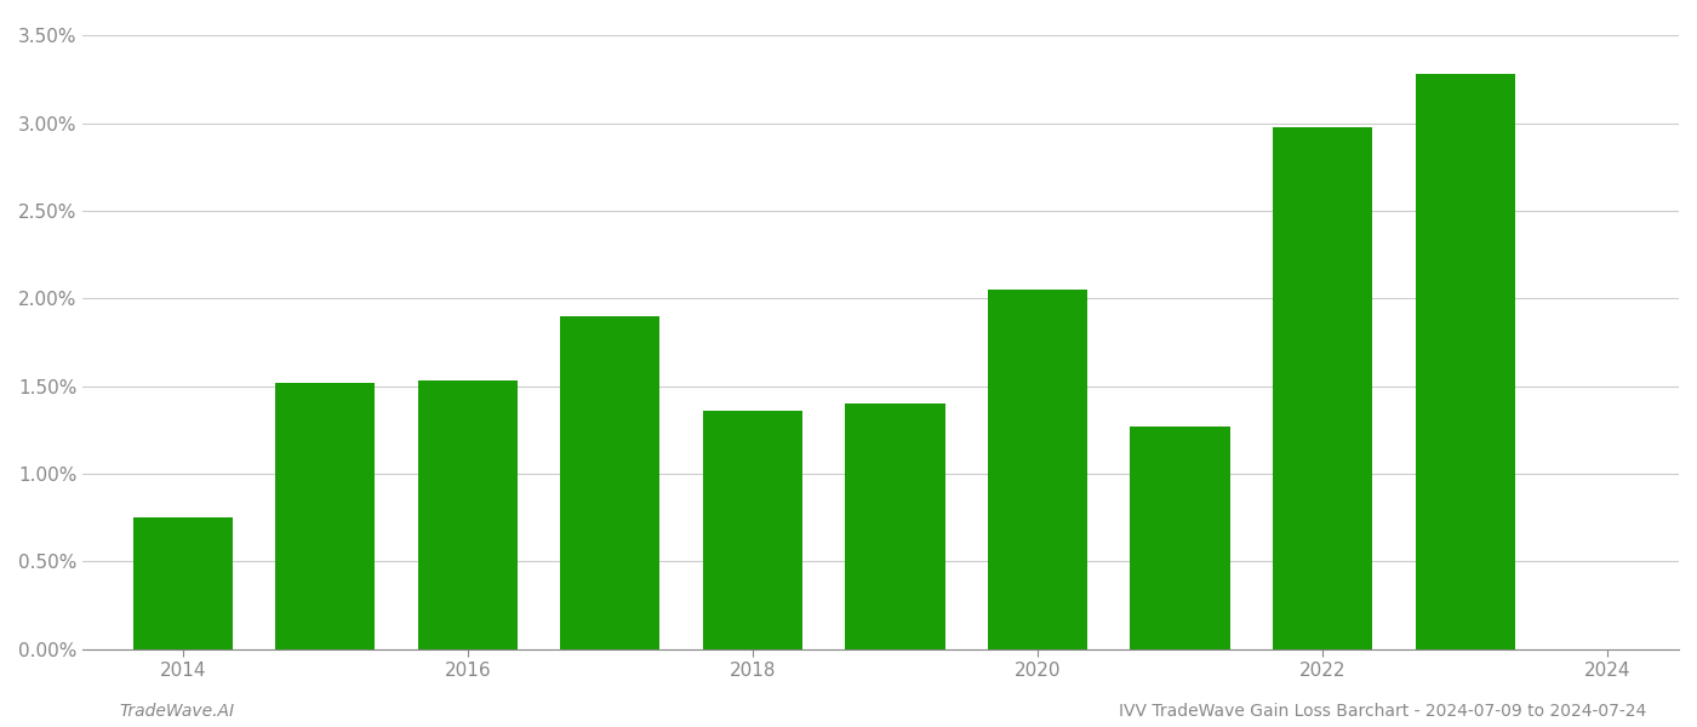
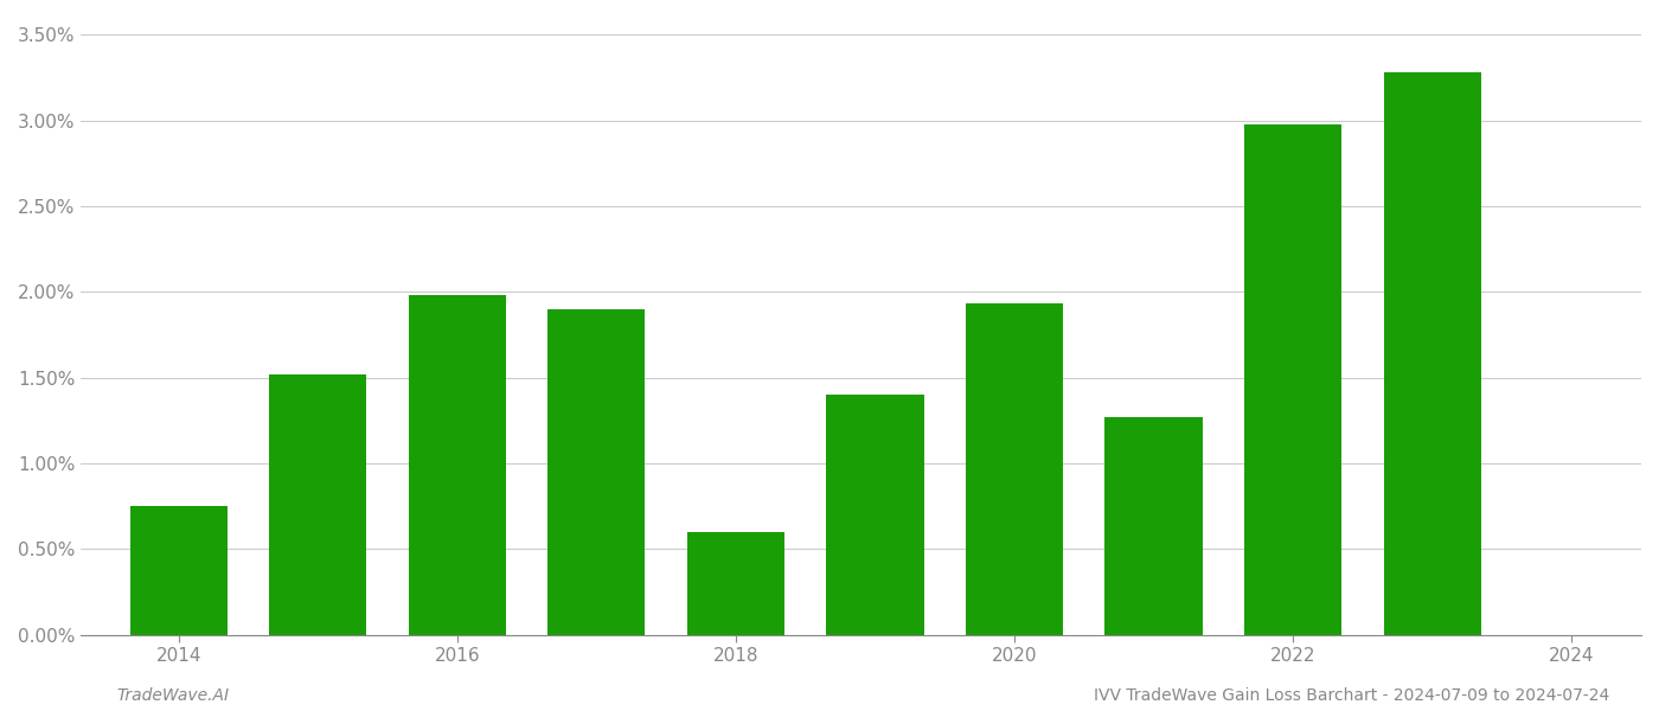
2016: 1.53% -> 1.98%
2018: 1.36% -> 0.60%
2020: 2.05% -> 1.93%
